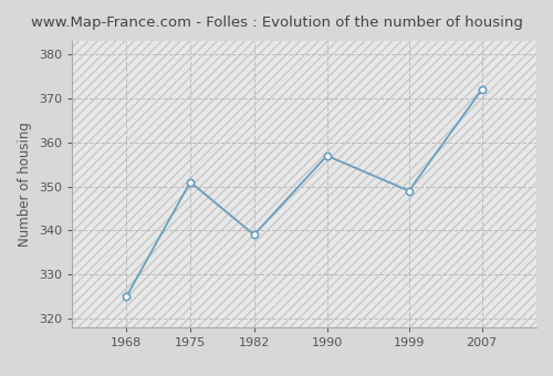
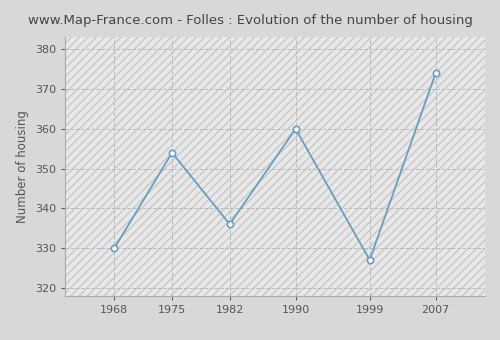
1968: 325 -> 330
1975: 351 -> 354
1982: 339 -> 336
1990: 357 -> 360
1999: 349 -> 327
2007: 372 -> 374
